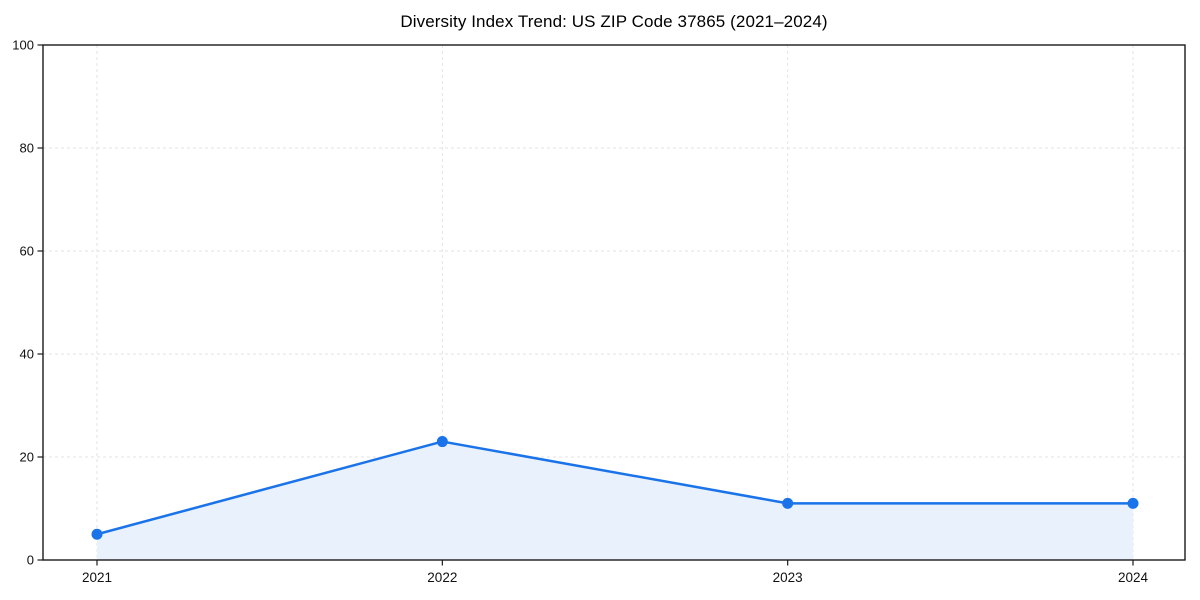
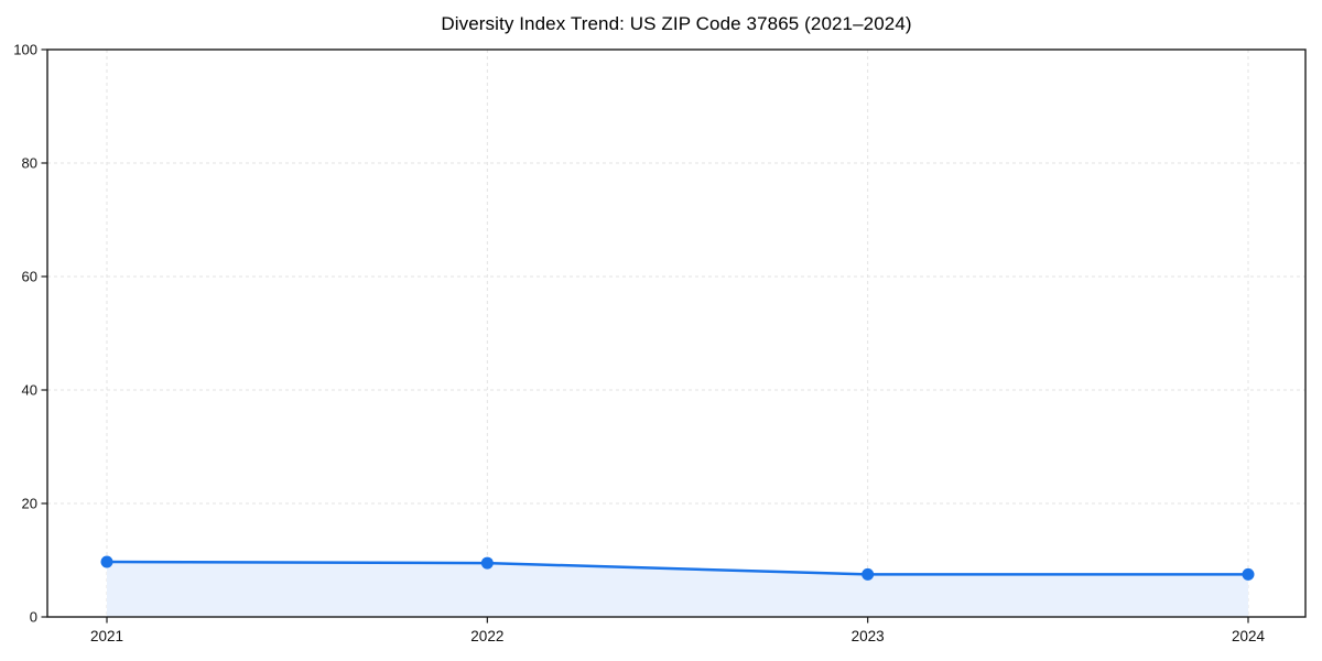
2021: 5 -> 10
2022: 23 -> 10
2023: 11 -> 8
2024: 11 -> 8
